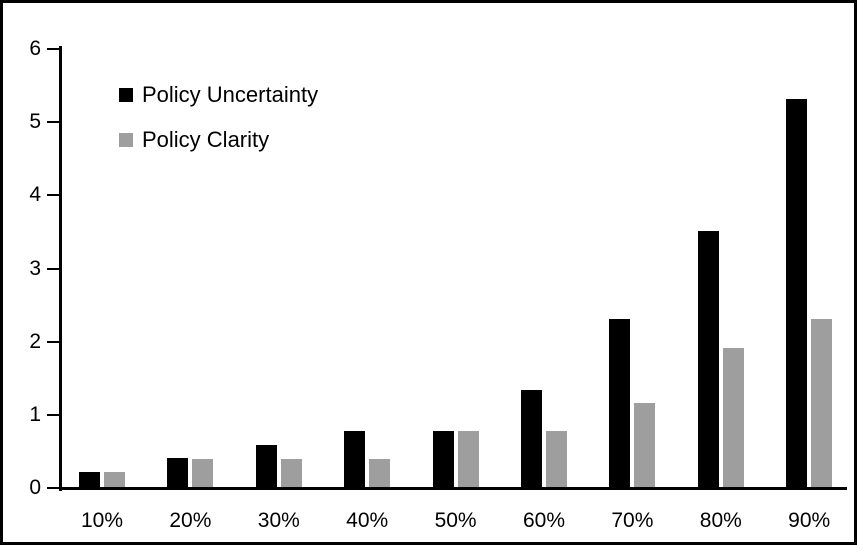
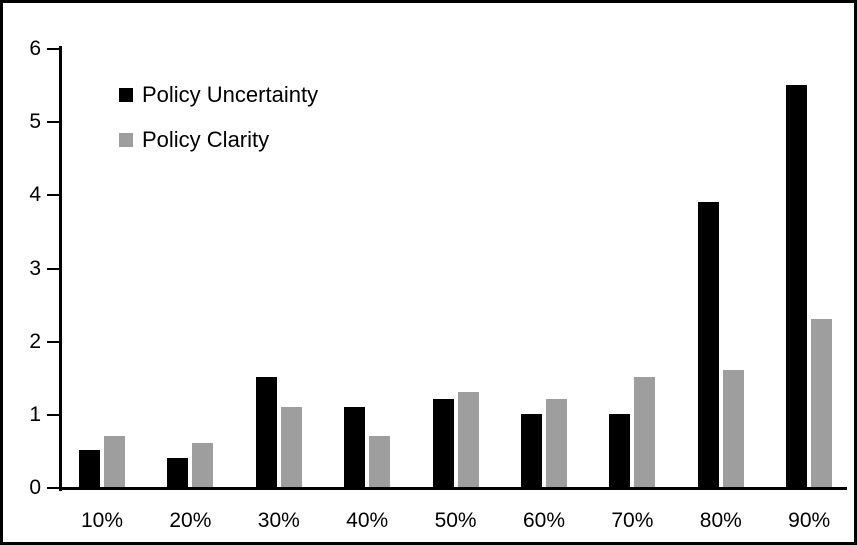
Policy Uncertainty/10%: 0.2 -> 0.5
Policy Clarity/10%: 0.2 -> 0.7
Policy Clarity/20%: 0.4 -> 0.6
Policy Uncertainty/30%: 0.6 -> 1.5
Policy Clarity/30%: 0.4 -> 1.1
Policy Uncertainty/40%: 0.8 -> 1.1
Policy Clarity/40%: 0.4 -> 0.7
Policy Uncertainty/50%: 0.8 -> 1.2
Policy Clarity/50%: 0.8 -> 1.3
Policy Uncertainty/60%: 1.3 -> 1.0
Policy Clarity/60%: 0.8 -> 1.2
Policy Uncertainty/70%: 2.3 -> 1.0
Policy Clarity/70%: 1.1 -> 1.5
Policy Uncertainty/80%: 3.5 -> 3.9
Policy Clarity/80%: 1.9 -> 1.6
Policy Uncertainty/90%: 5.3 -> 5.5
